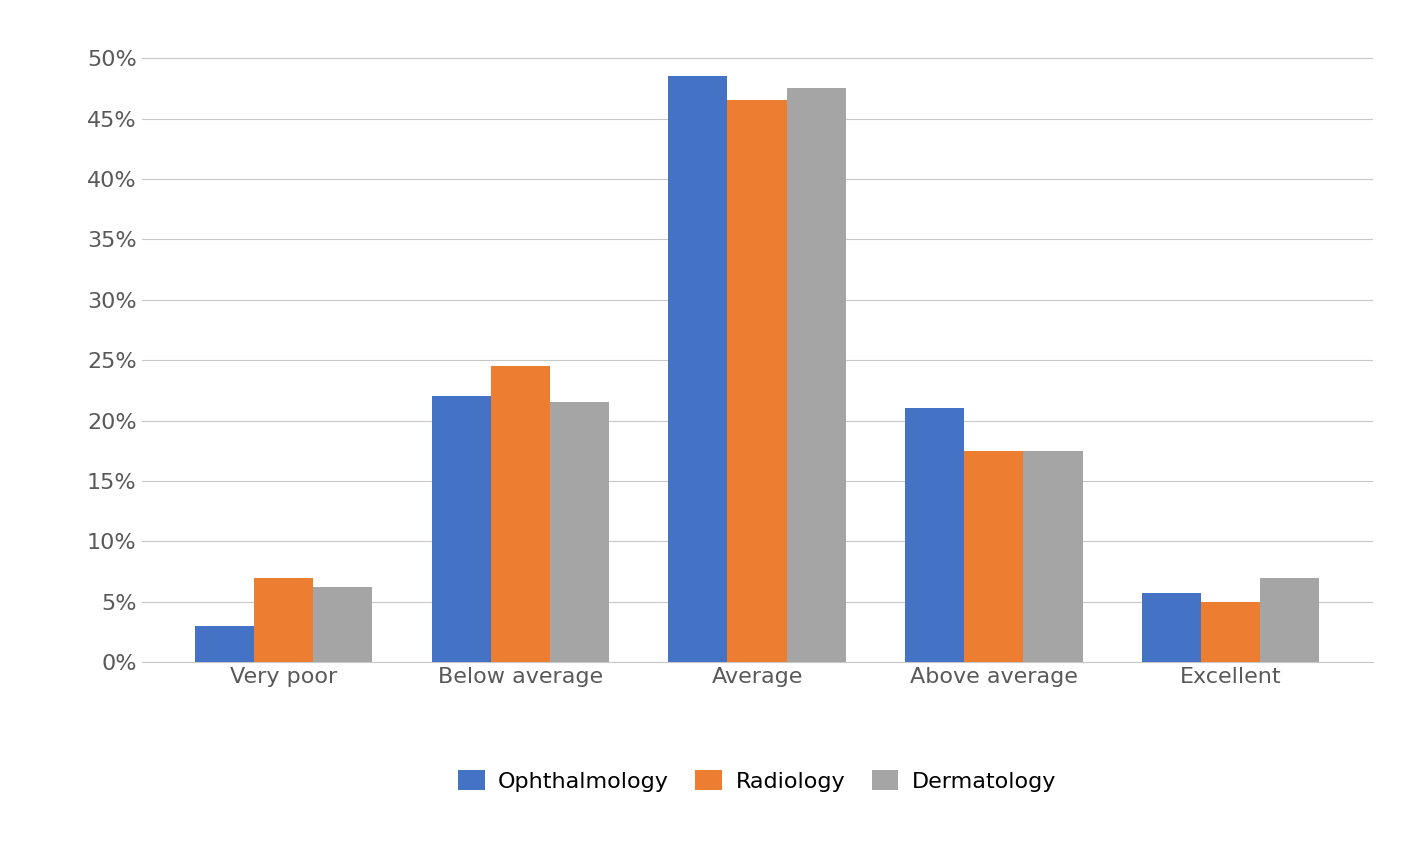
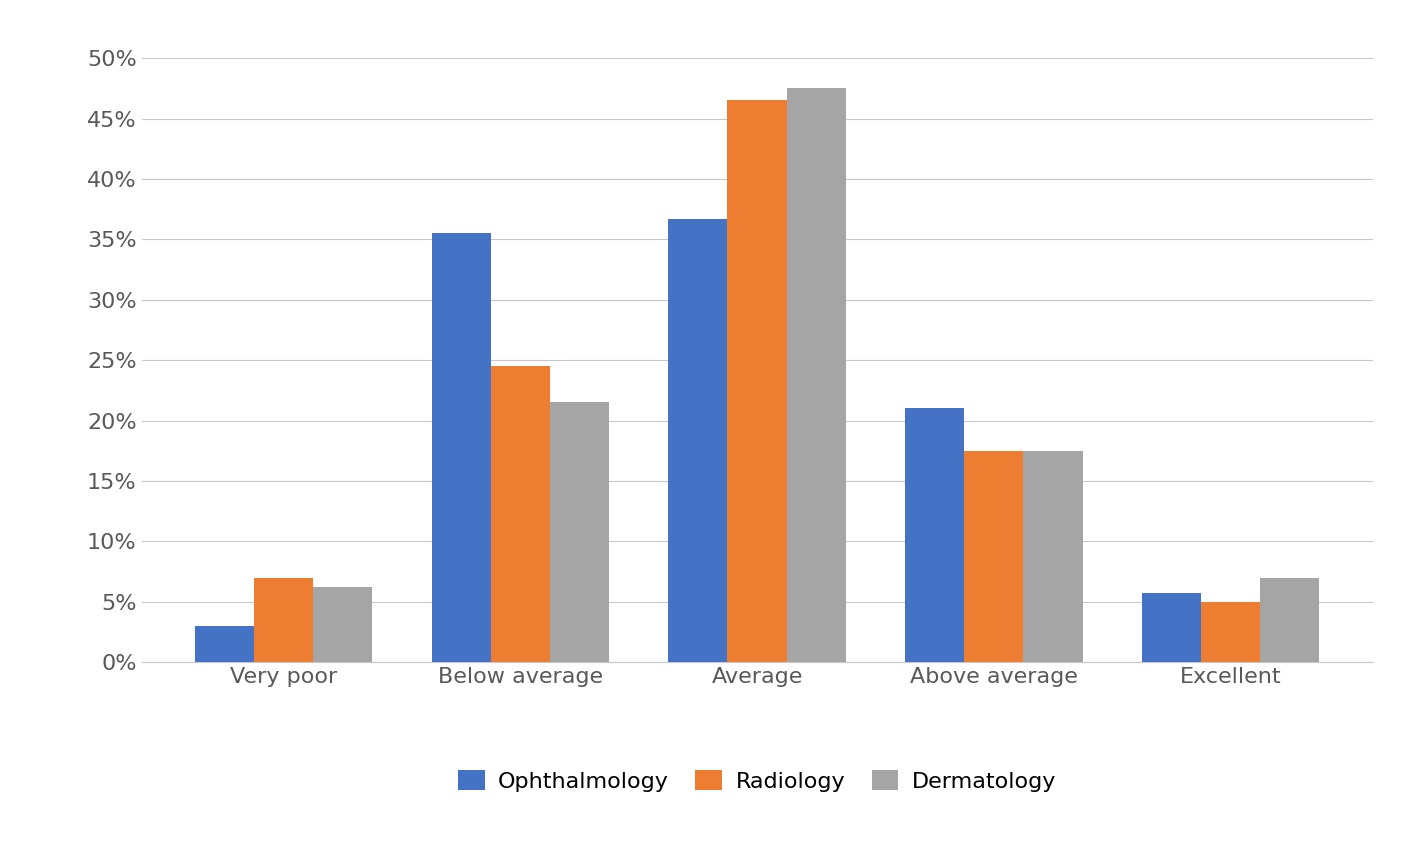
Ophthalmology/Below average: 22.0% -> 35.5%
Ophthalmology/Average: 48.5% -> 36.7%
